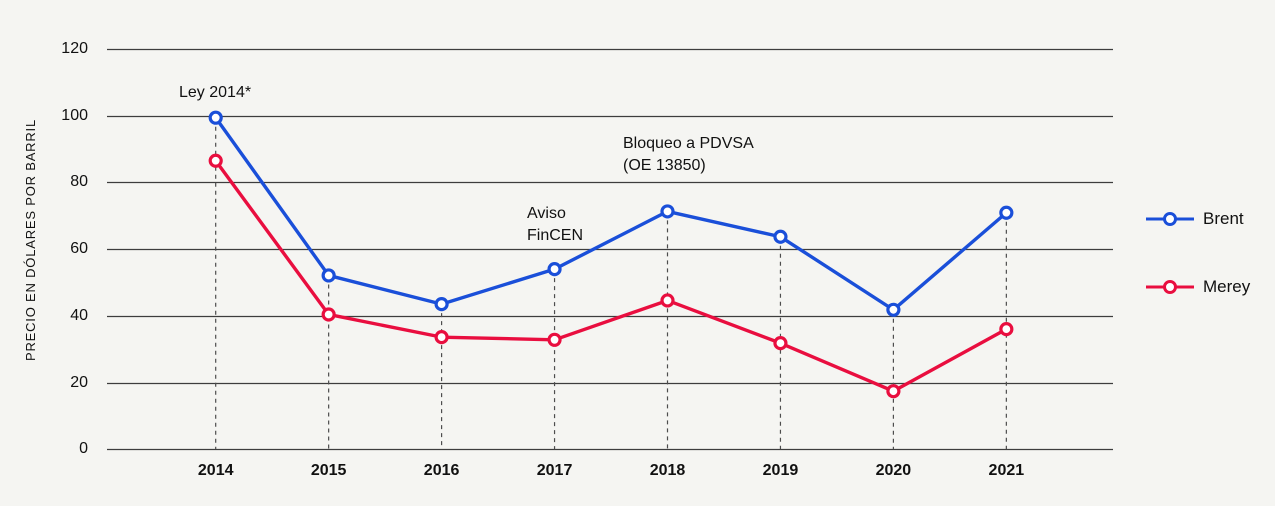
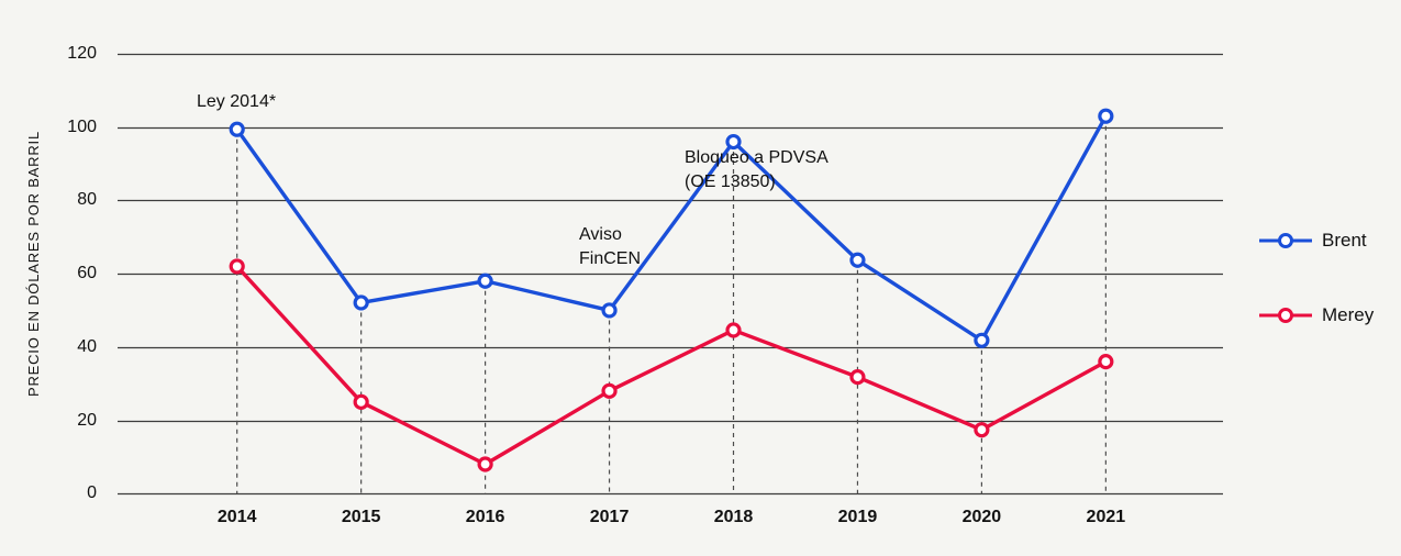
Merey/2014: 86 -> 62
Merey/2015: 40 -> 25
Brent/2016: 44 -> 58
Merey/2016: 34 -> 8
Brent/2017: 54 -> 50
Merey/2017: 33 -> 28
Brent/2018: 71 -> 96
Brent/2021: 71 -> 103
